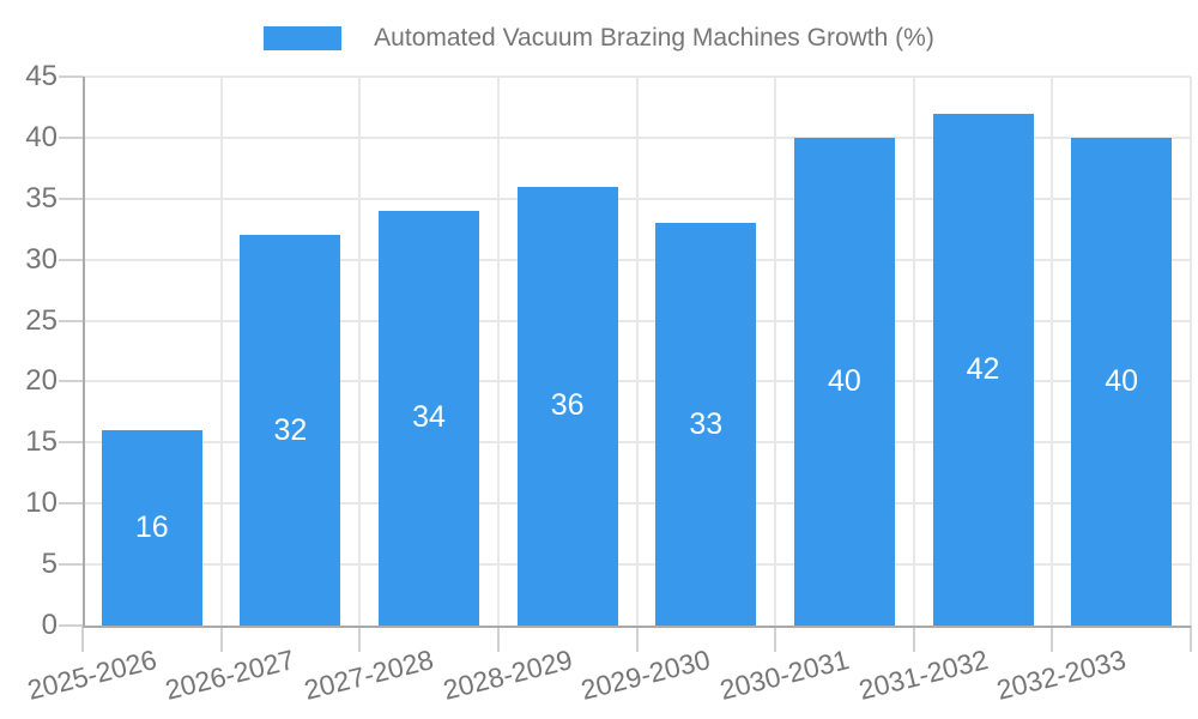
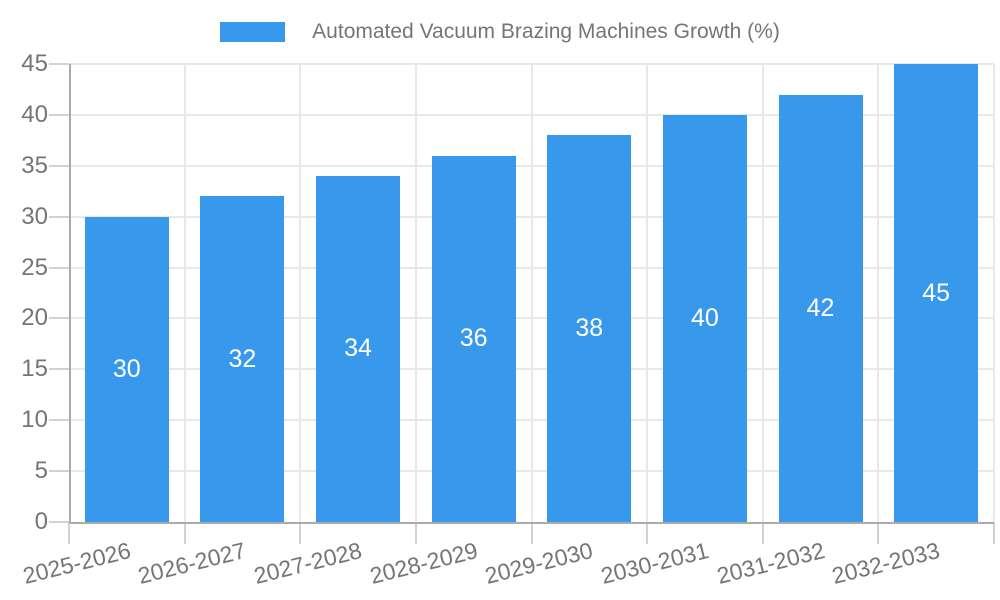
2025-2026: 16 -> 30
2029-2030: 33 -> 38
2032-2033: 40 -> 45
